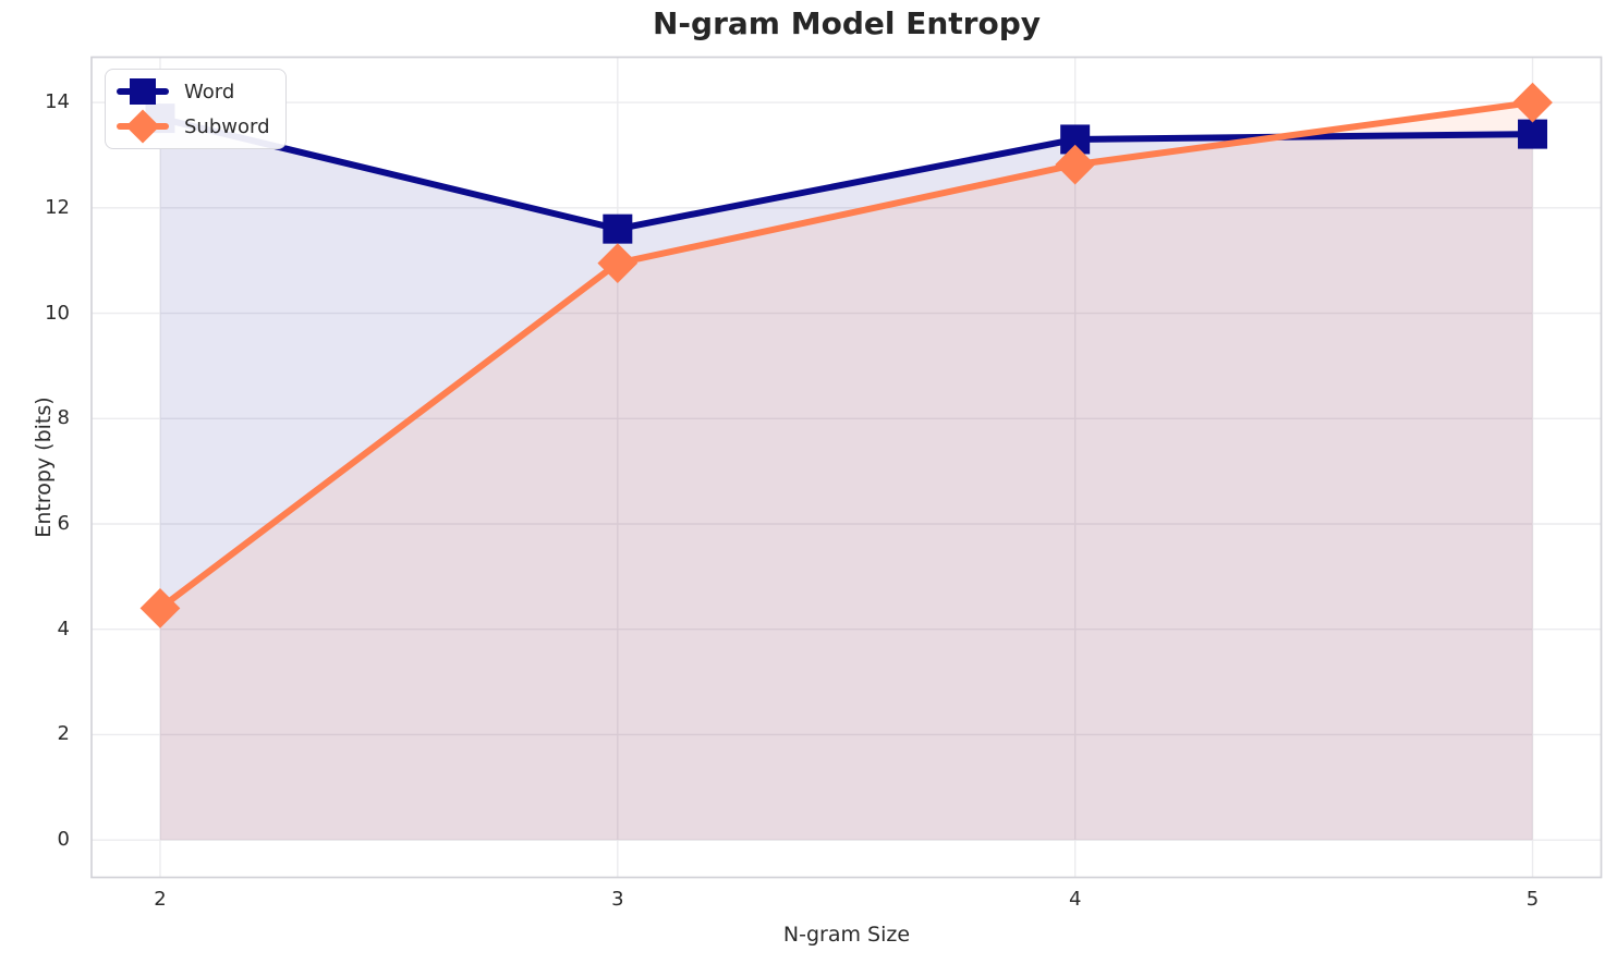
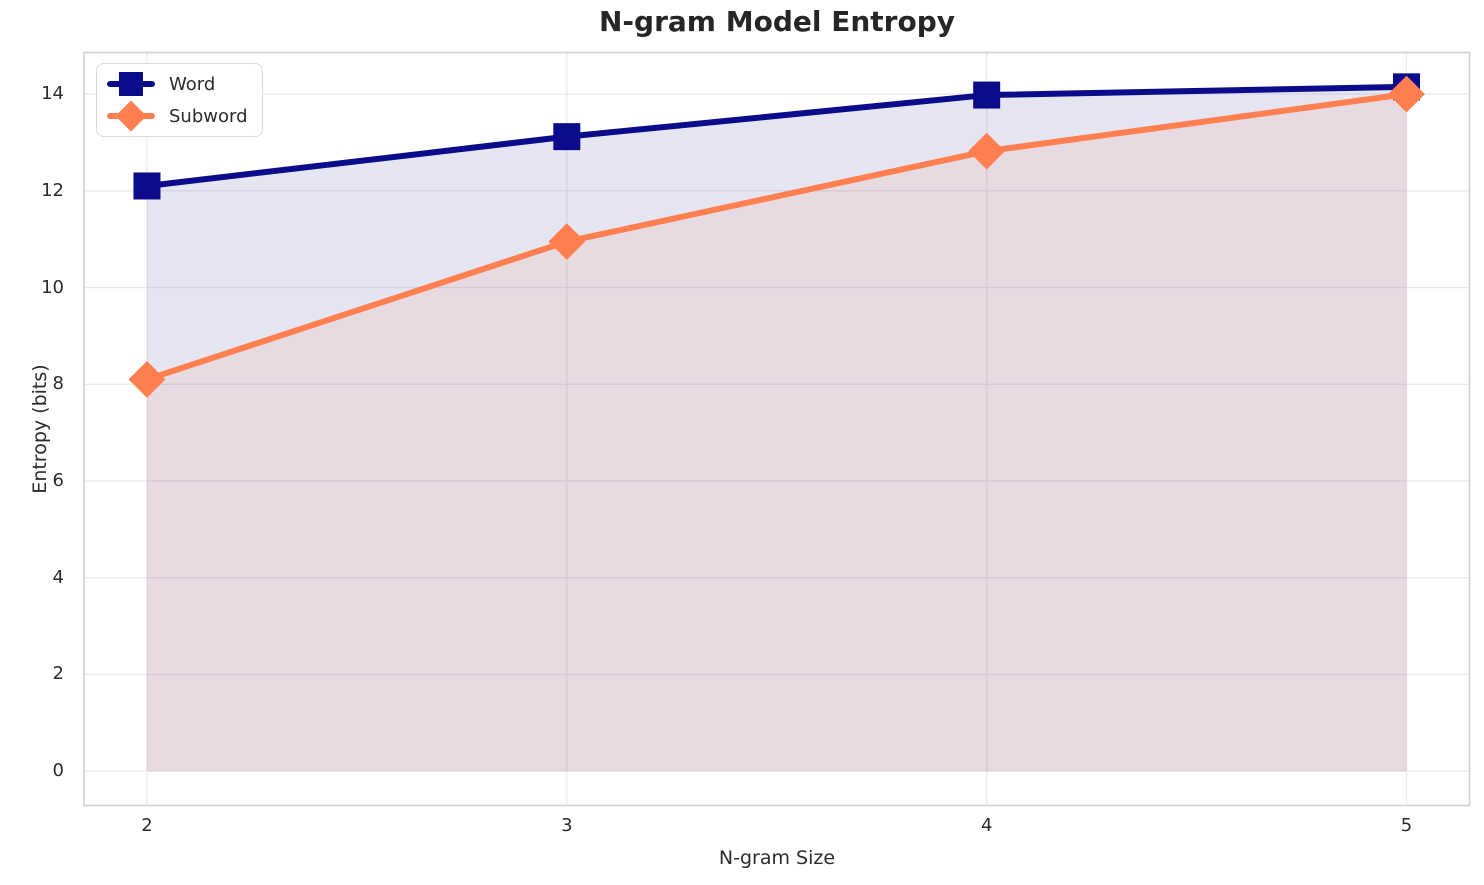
Word/2: 13.7 -> 12.1
Subword/2: 4.4 -> 8.1
Word/3: 11.6 -> 13.1
Word/4: 13.3 -> 14.0
Word/5: 13.4 -> 14.2
